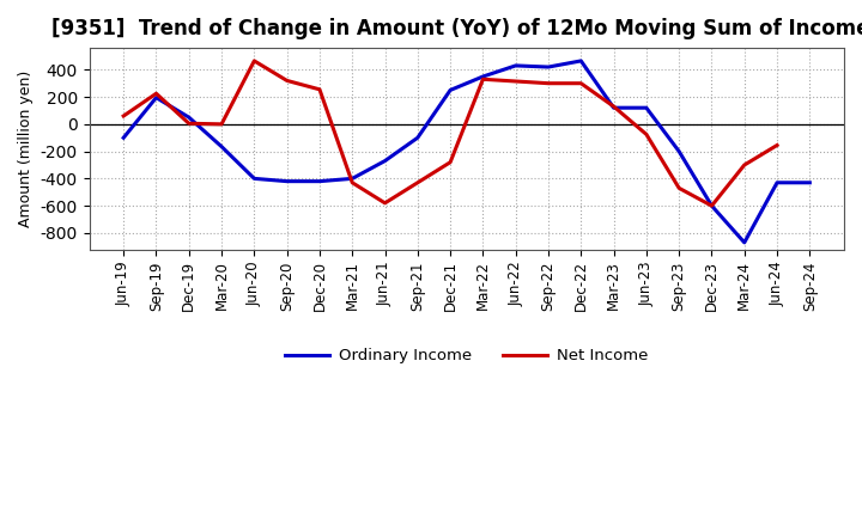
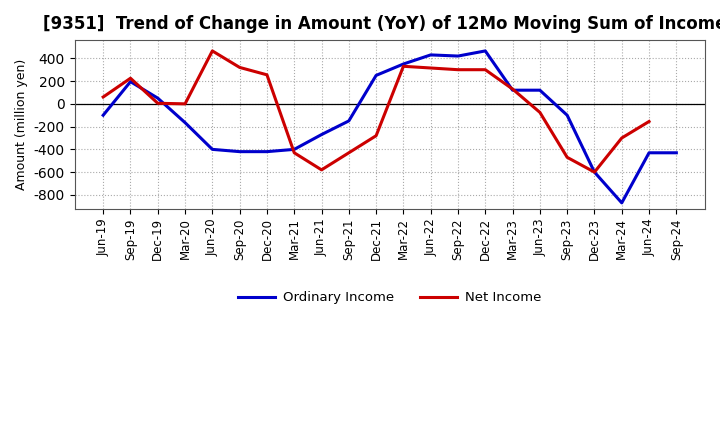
Ordinary Income/Sep-21: -100 -> -150
Ordinary Income/Sep-23: -200 -> -100
